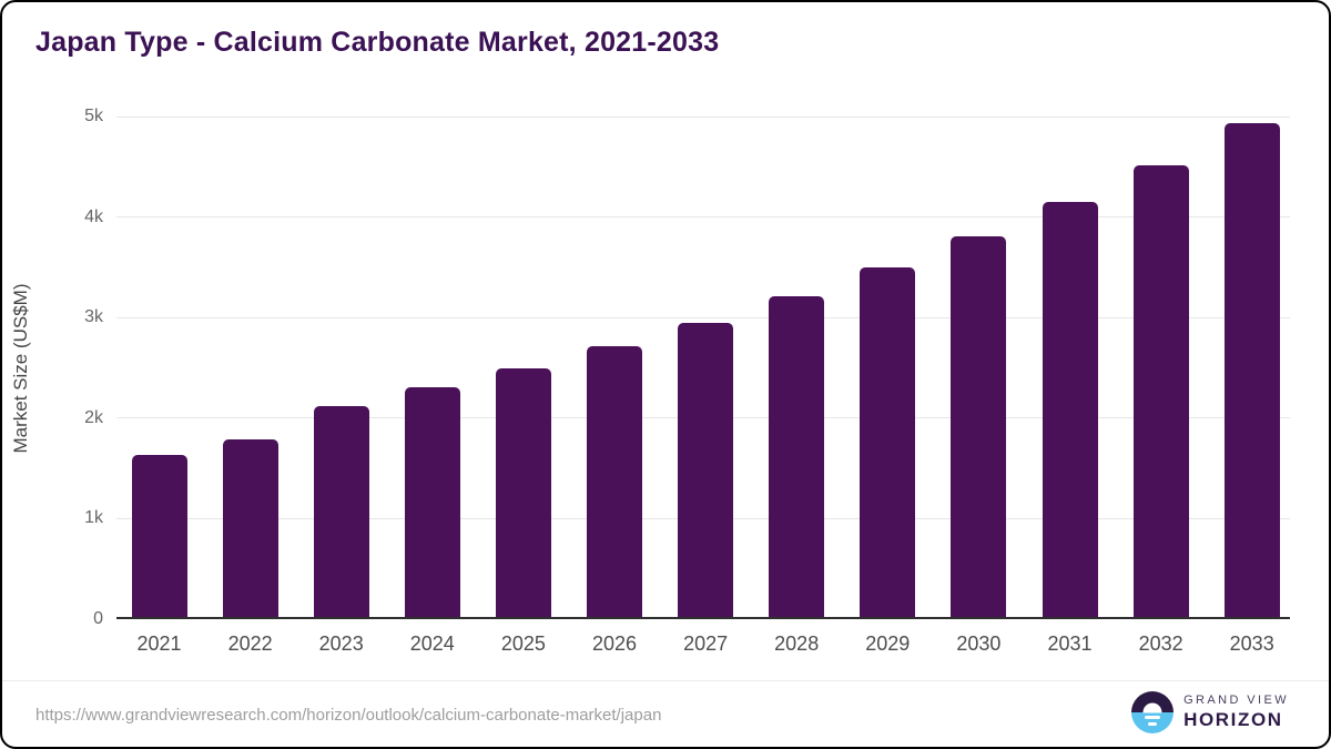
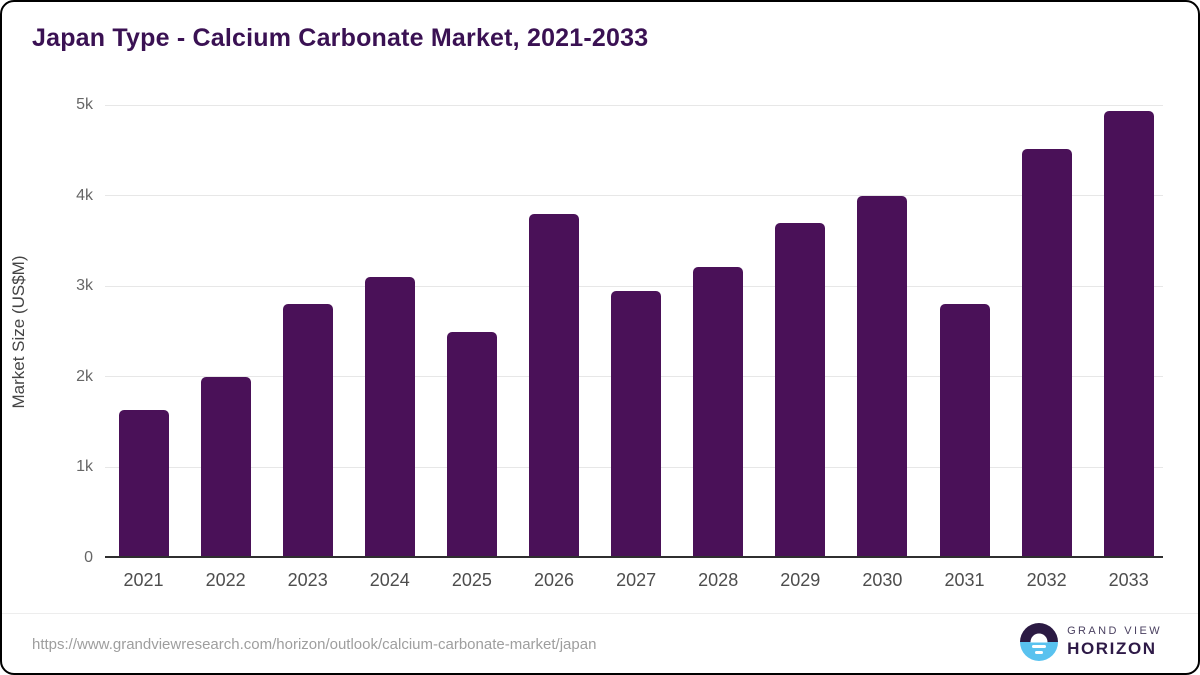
2022: 1.8k -> 2.0k
2023: 2.1k -> 2.8k
2024: 2.3k -> 3.1k
2026: 2.7k -> 3.8k
2029: 3.5k -> 3.7k
2030: 3.8k -> 4.0k
2031: 4.2k -> 2.8k
